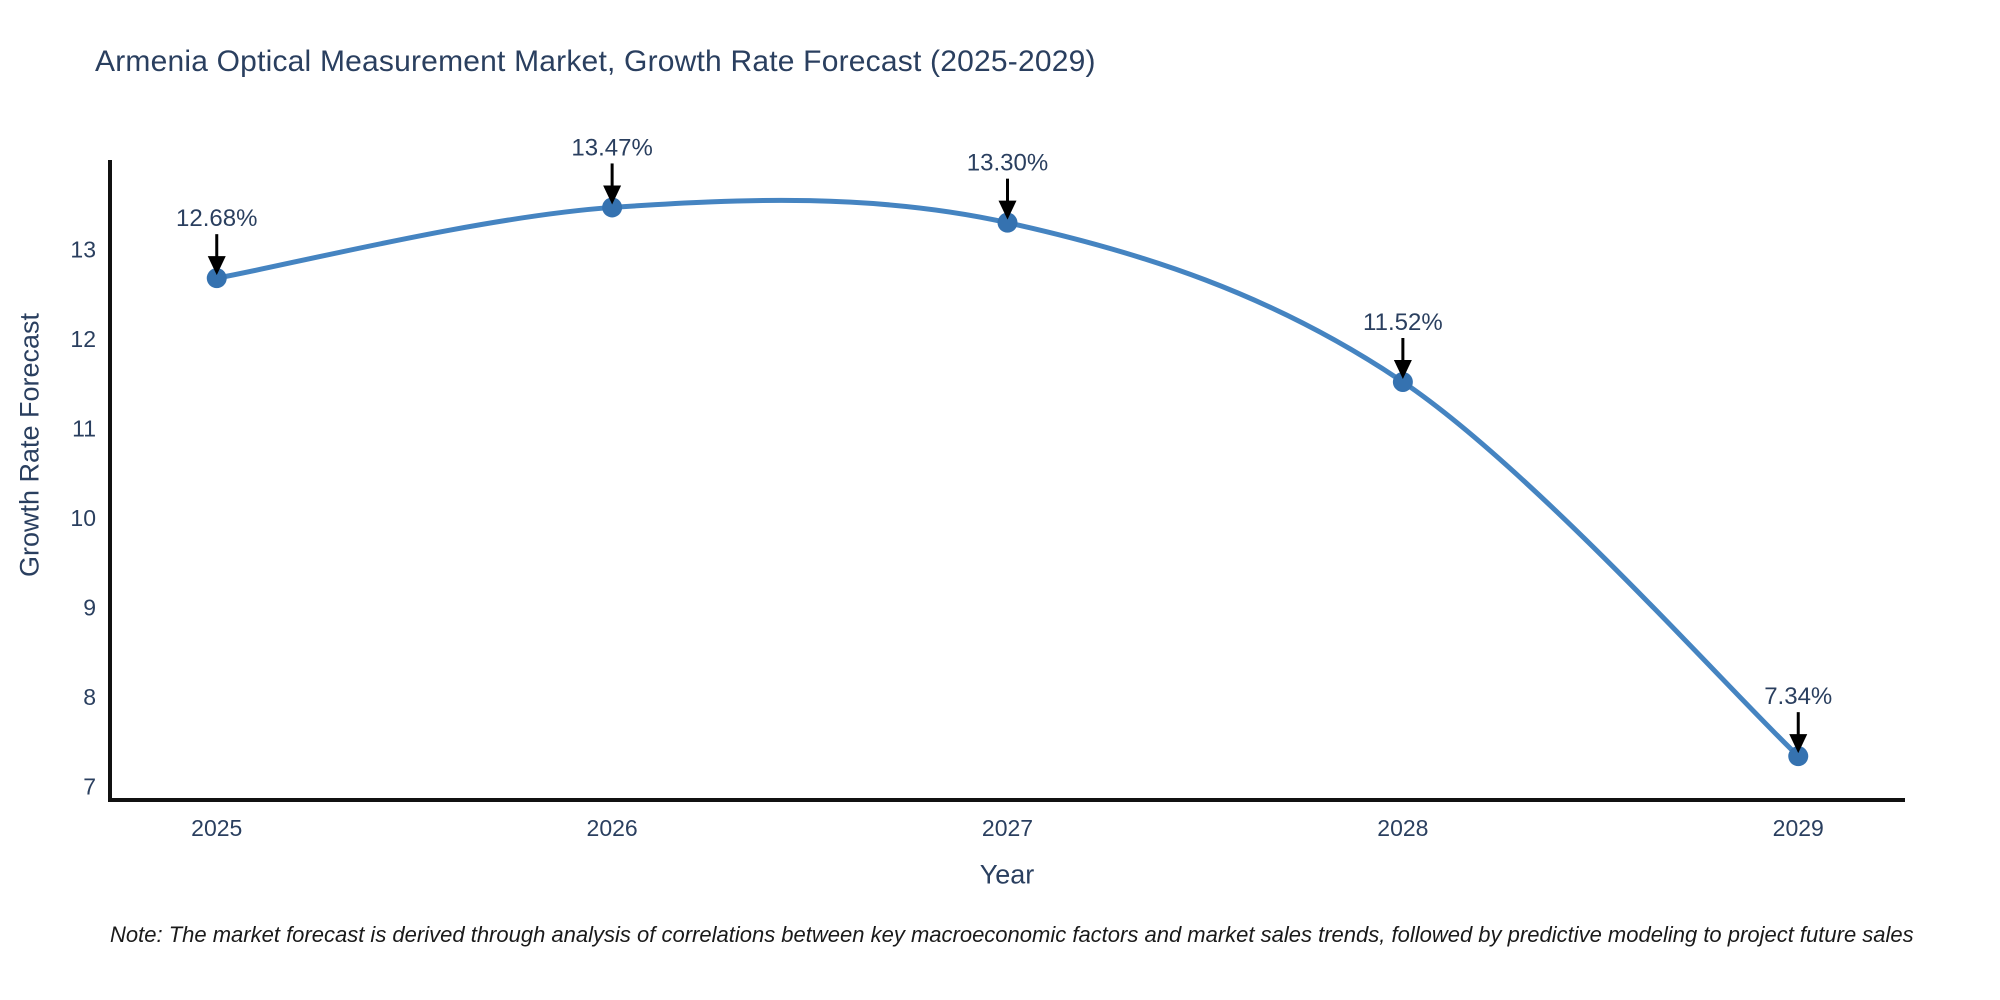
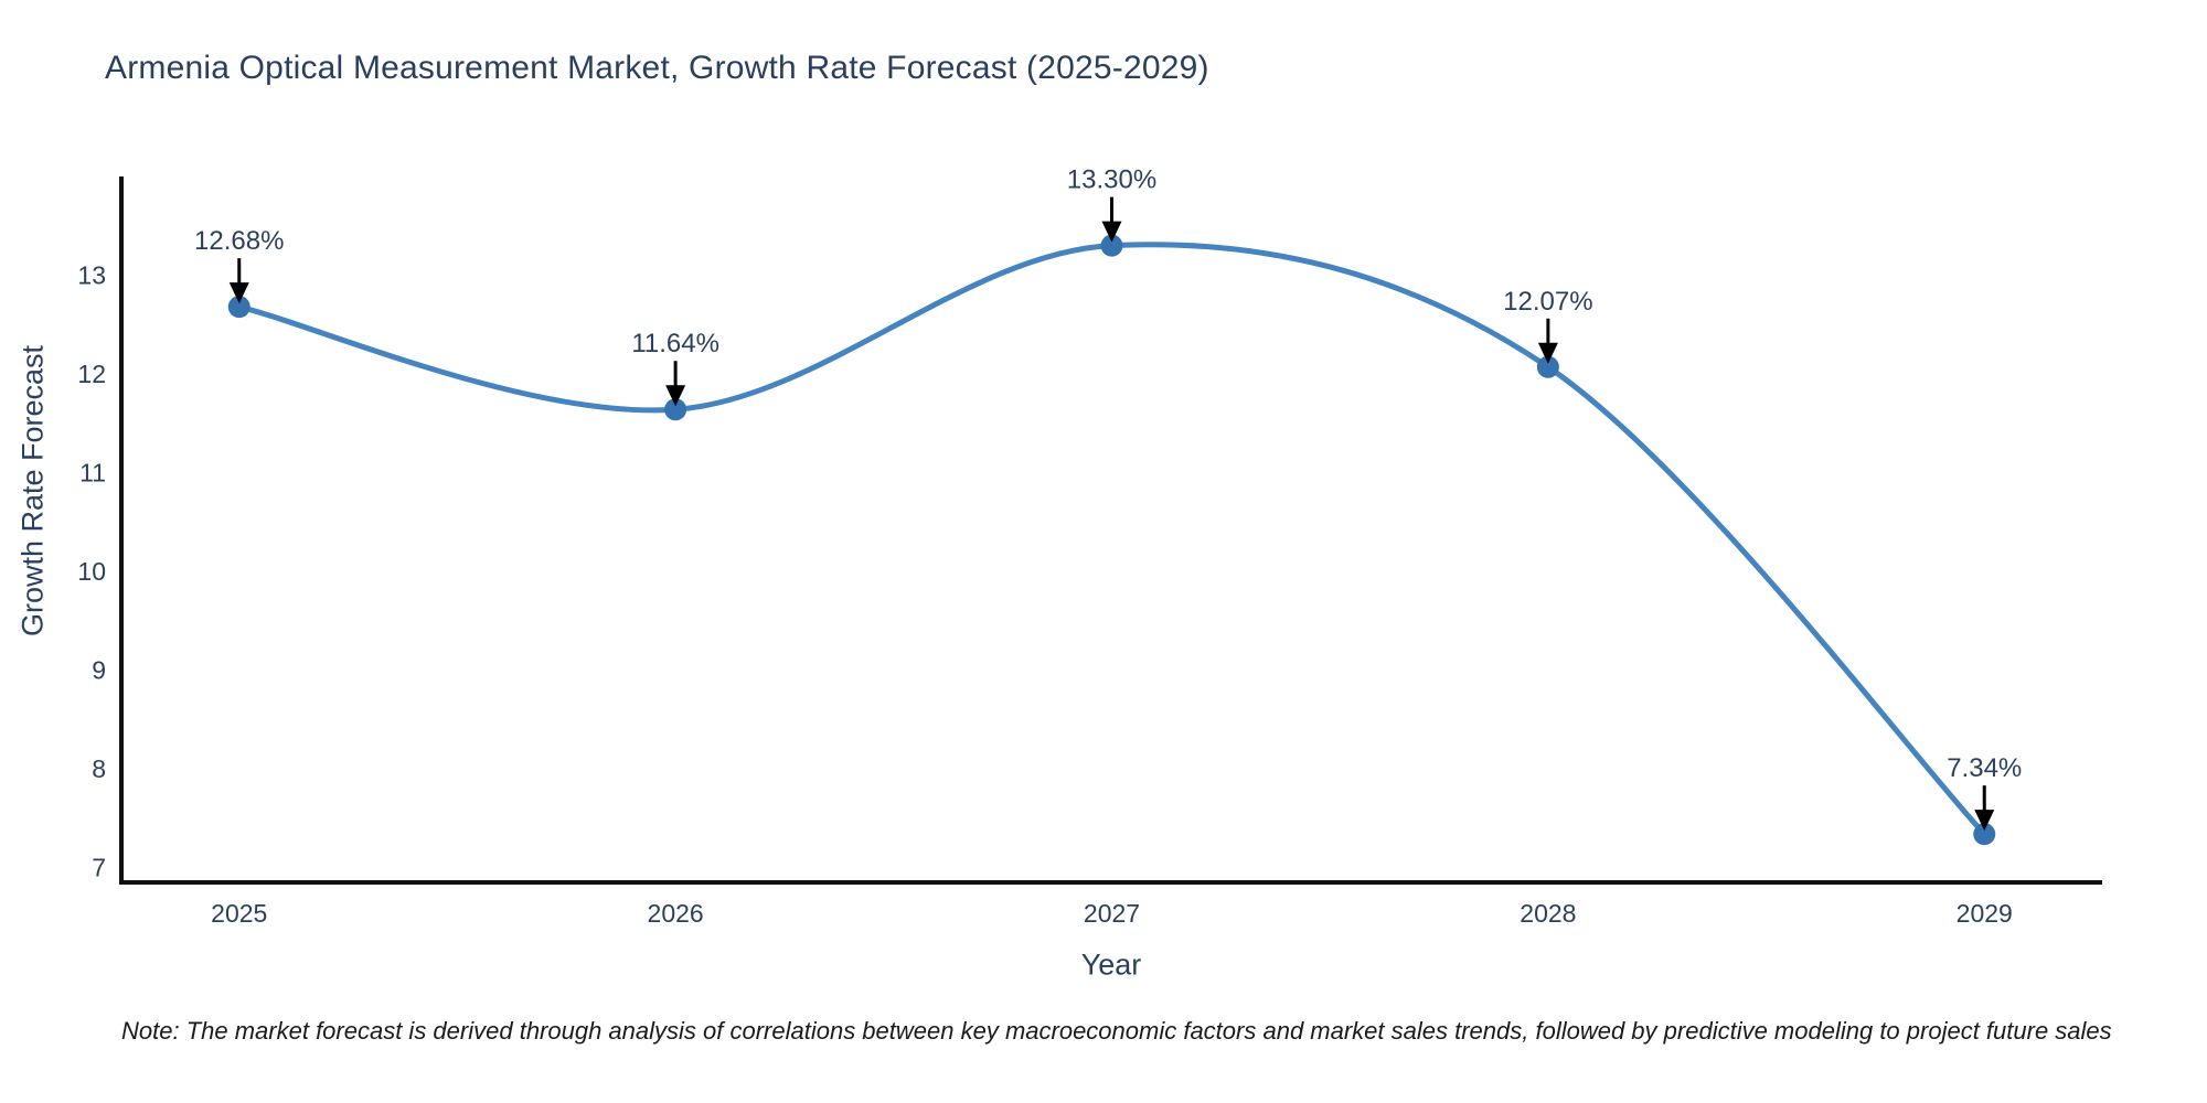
2026: 13.47% -> 11.64%
2028: 11.52% -> 12.07%
